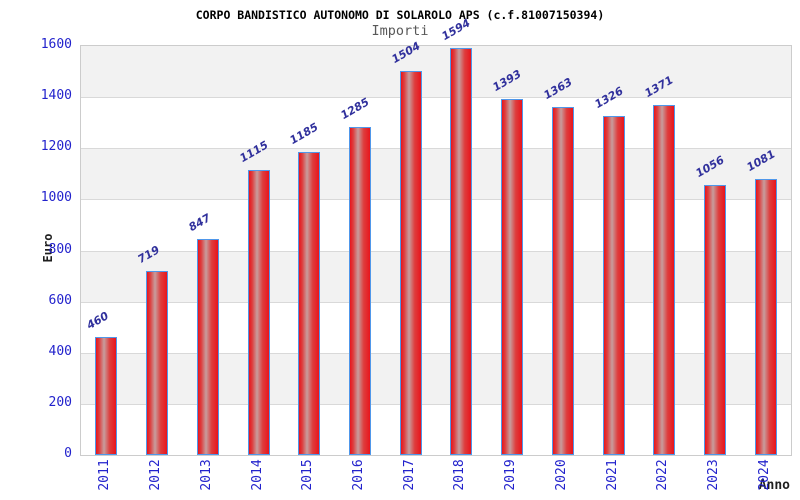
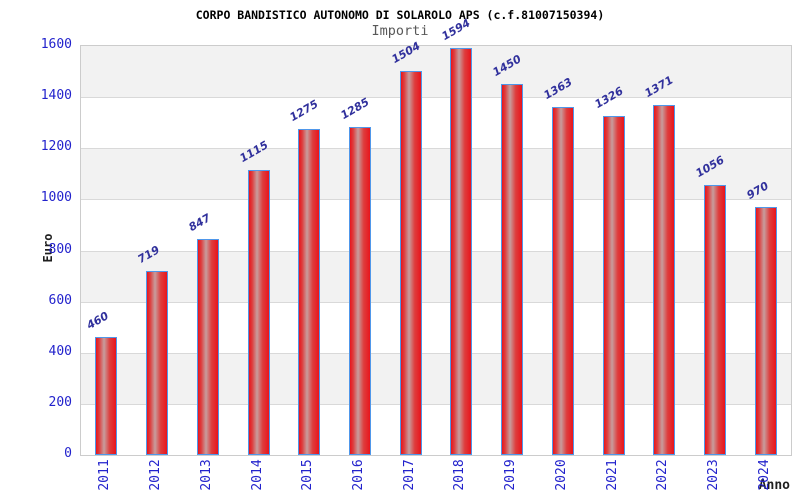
2015: 1185 -> 1275
2019: 1393 -> 1450
2024: 1081 -> 970
